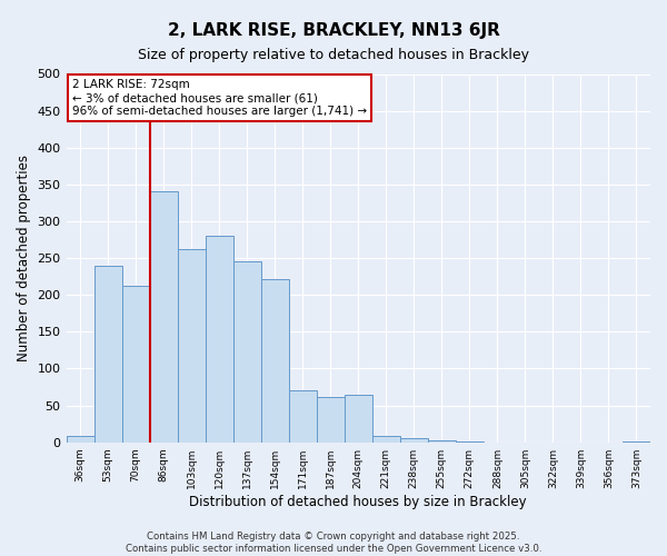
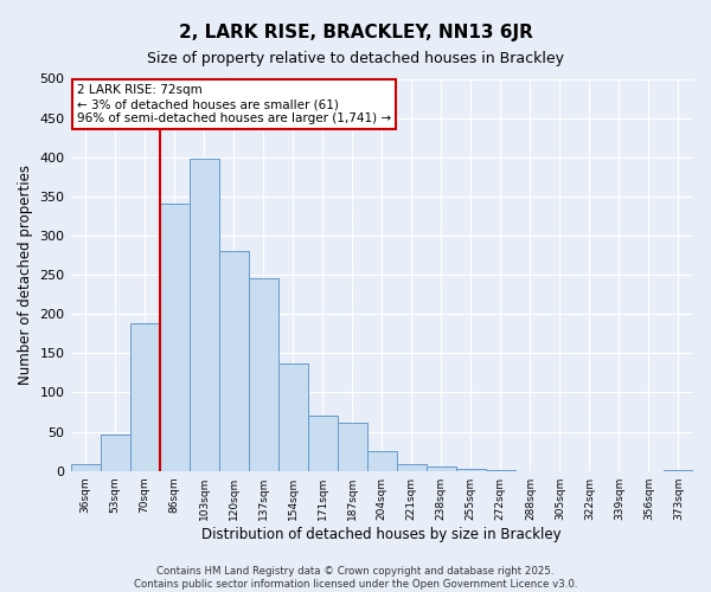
53sqm: 240 -> 47
70sqm: 212 -> 188
103sqm: 262 -> 398
154sqm: 222 -> 137
204sqm: 64 -> 25
